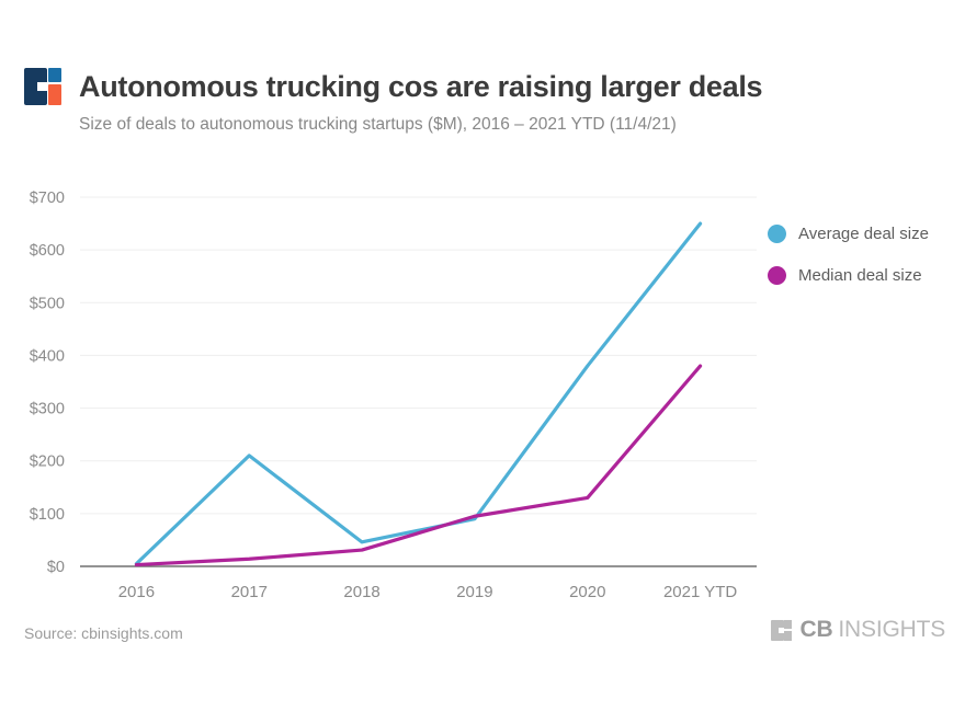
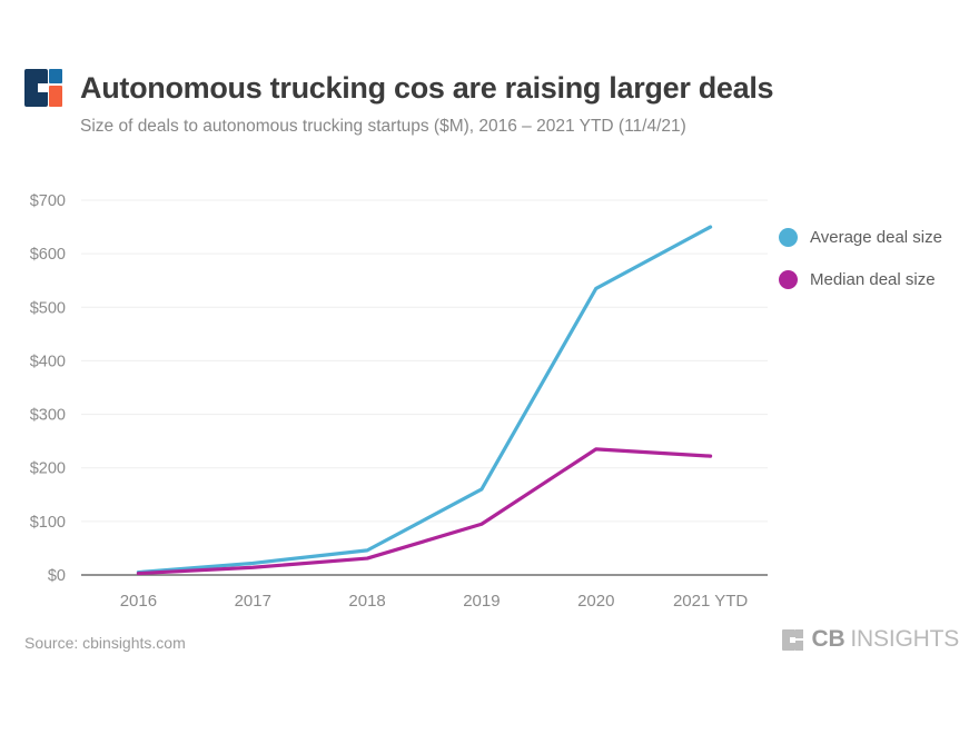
Average deal size/2017: $210 -> $20
Average deal size/2019: $90 -> $160
Average deal size/2020: $380 -> $540
Median deal size/2020: $130 -> $240
Median deal size/2021 YTD: $380 -> $220
